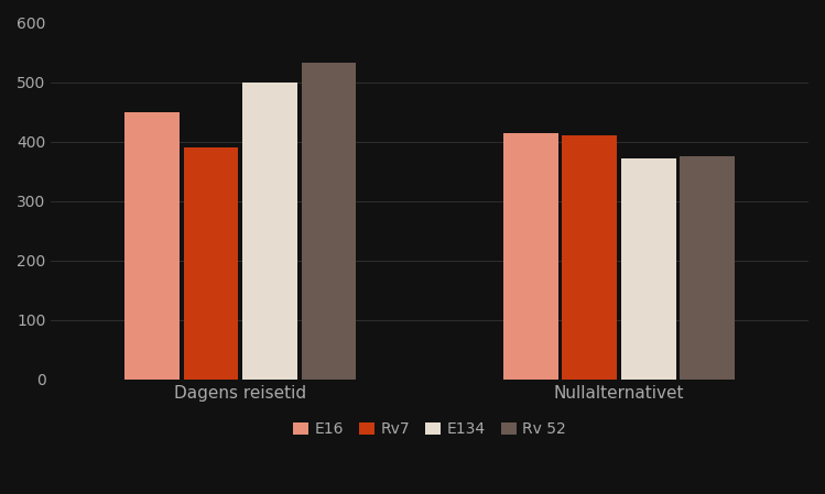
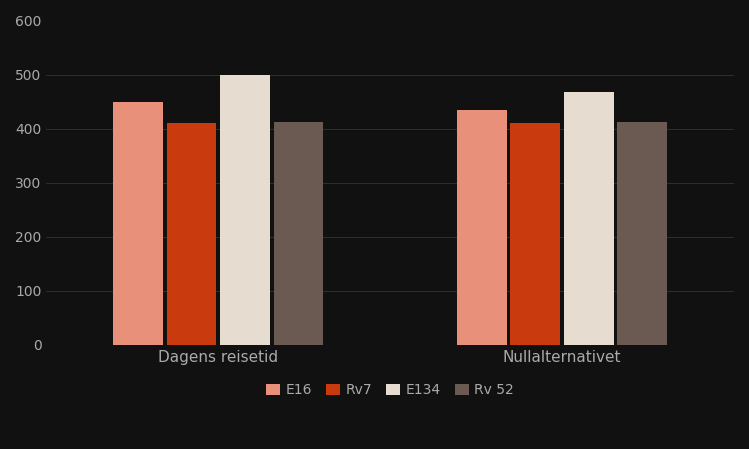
Rv7/Dagens reisetid: 390 -> 410
Rv 52/Dagens reisetid: 532 -> 413
E16/Nullalternativet: 414 -> 435
E134/Nullalternativet: 372 -> 468
Rv 52/Nullalternativet: 376 -> 412
